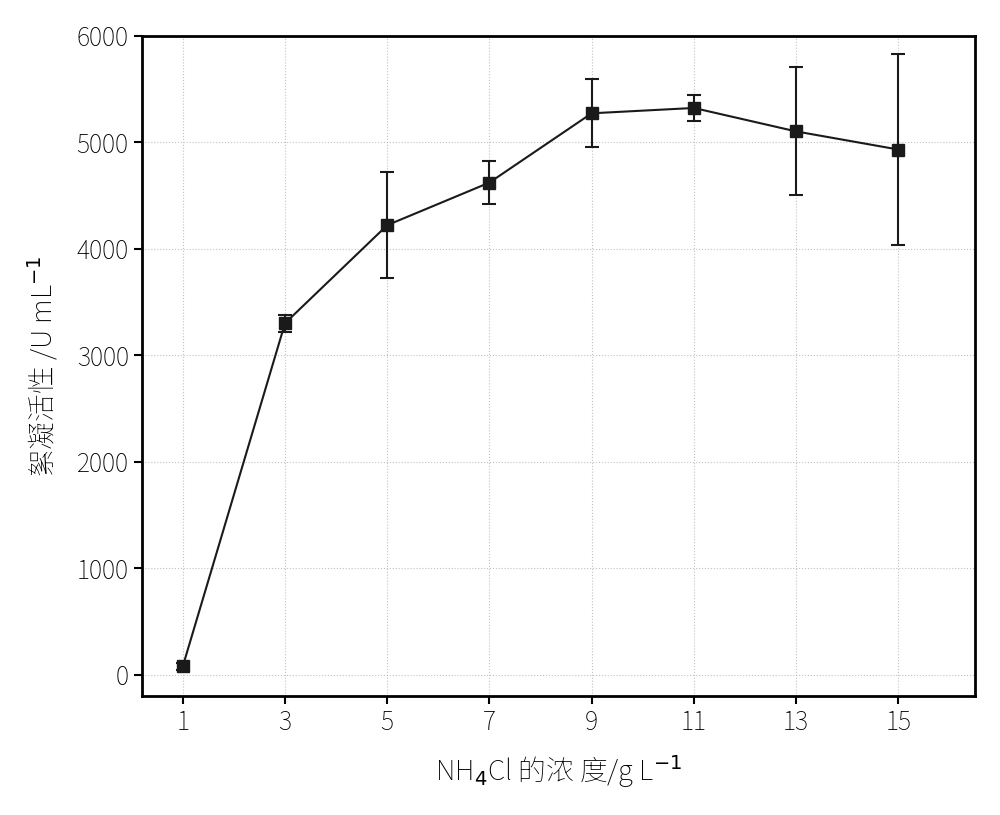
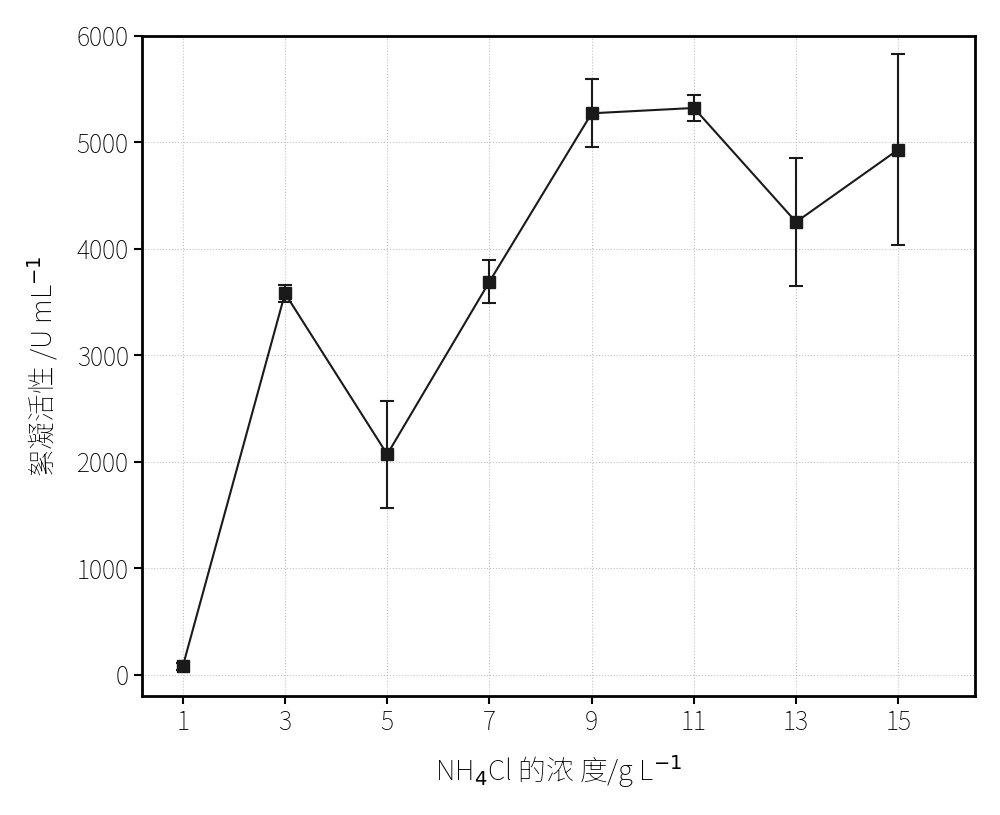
3: 3300 -> 3580
5: 4220 -> 2070
7: 4620 -> 3690
13: 5100 -> 4250
